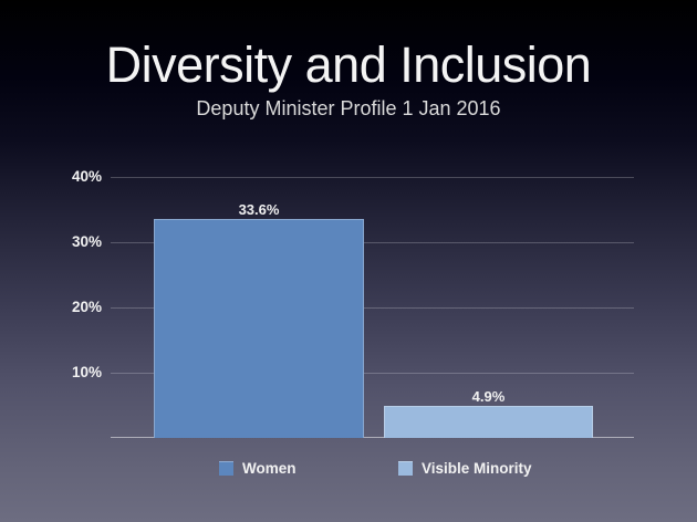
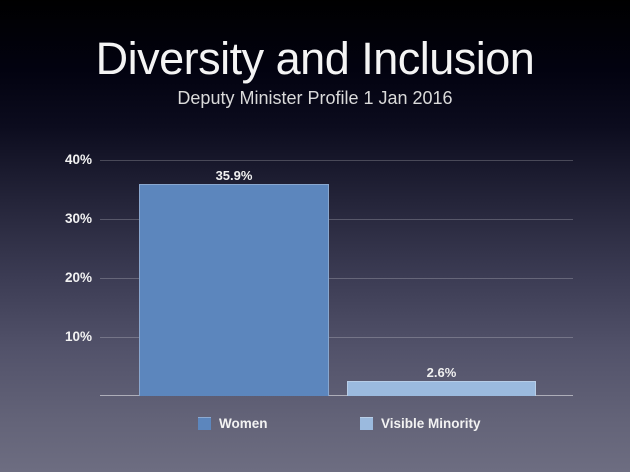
Women: 33.6% -> 35.9%
Visible Minority: 4.9% -> 2.6%
